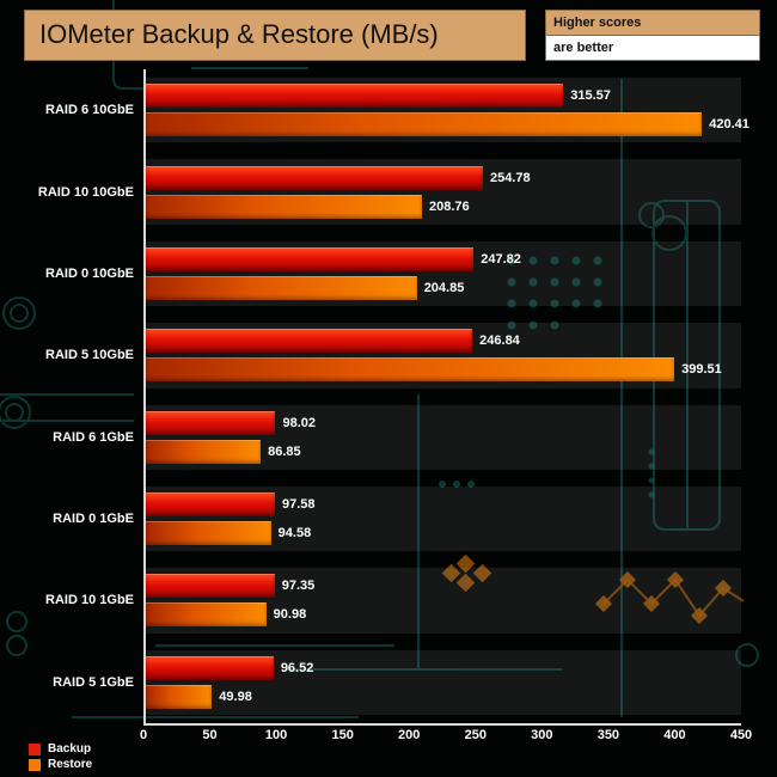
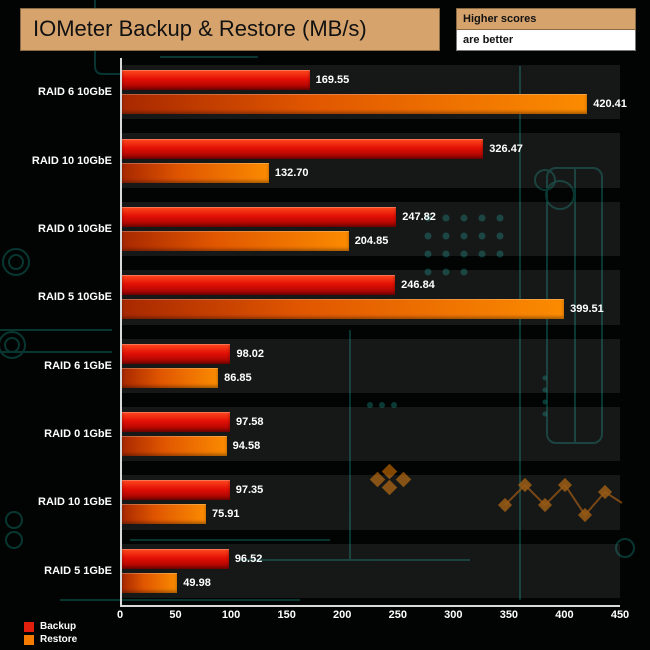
Backup/RAID 6 10GbE: 315.57 -> 169.55
Backup/RAID 10 10GbE: 254.78 -> 326.47
Restore/RAID 10 10GbE: 208.76 -> 132.70
Restore/RAID 10 1GbE: 90.98 -> 75.91
